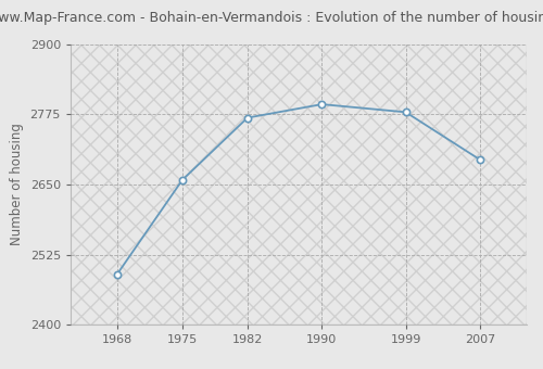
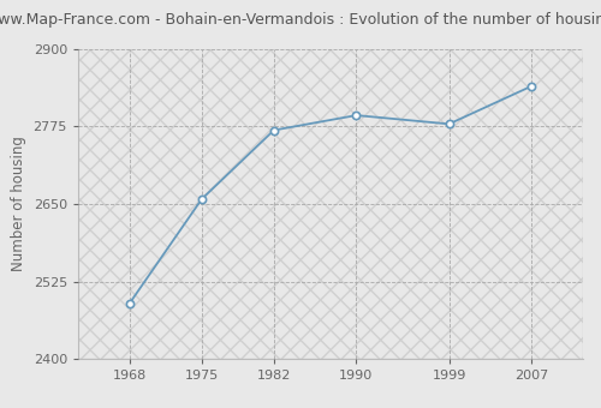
2007: 2694 -> 2840
